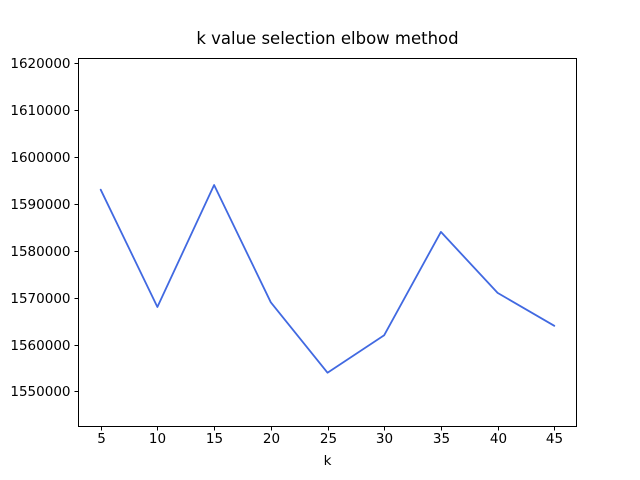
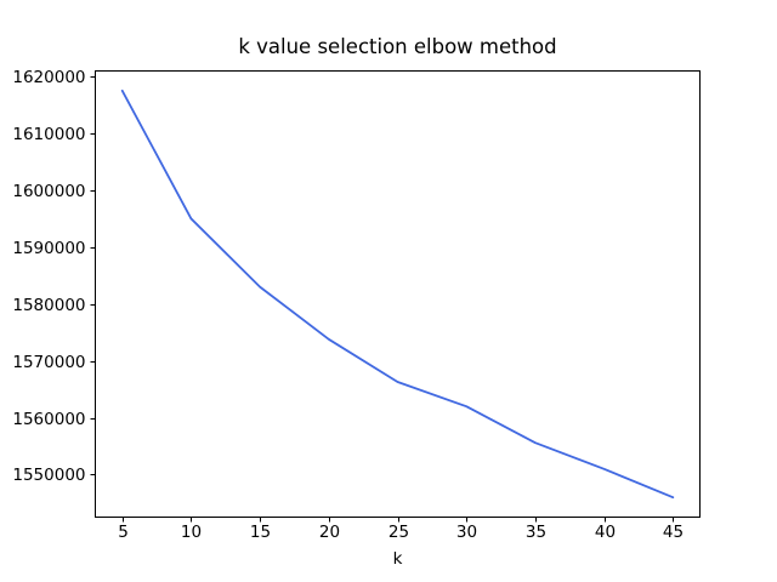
5: 1593000 -> 1618000
10: 1568000 -> 1595000
15: 1594000 -> 1583000
20: 1569000 -> 1574000
25: 1554000 -> 1566000
35: 1584000 -> 1556000
40: 1571000 -> 1551000
45: 1564000 -> 1546000
